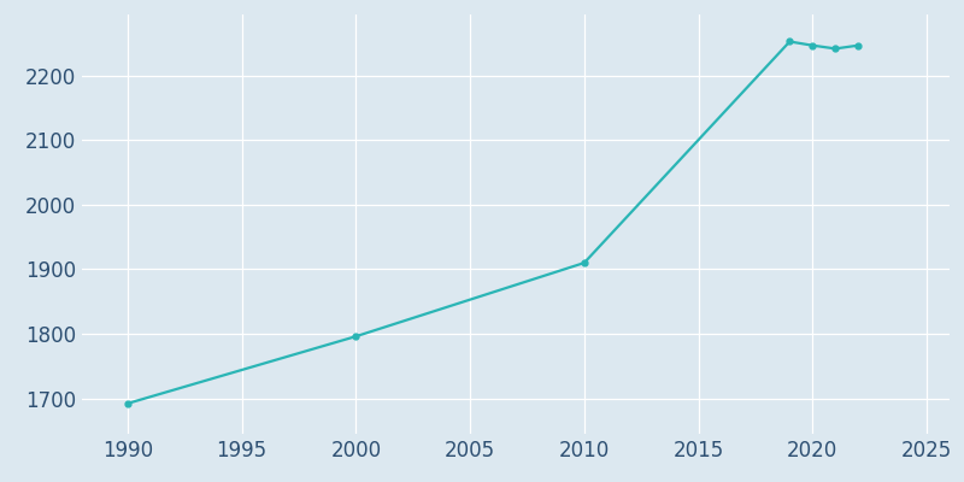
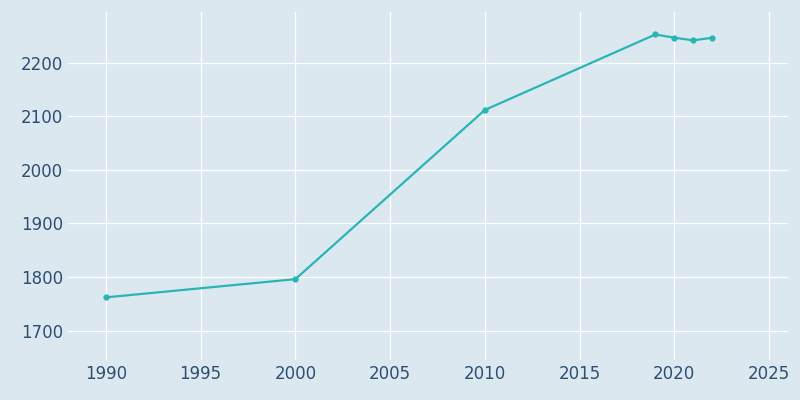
1990: 1692 -> 1762
2010: 1910 -> 2112
